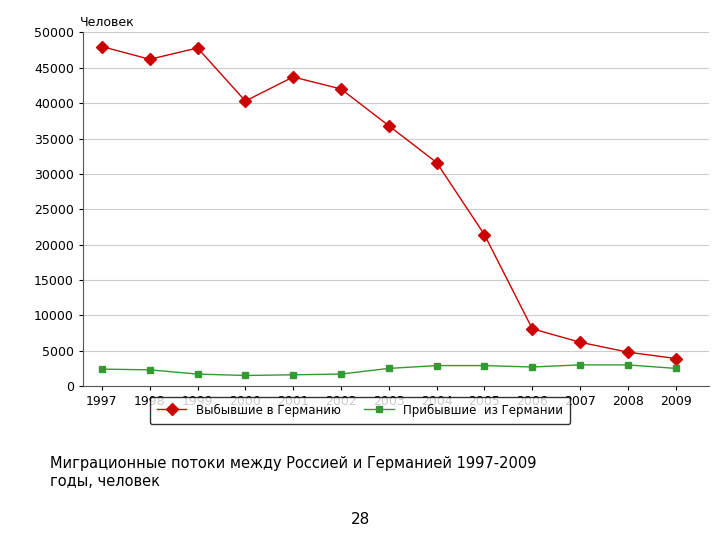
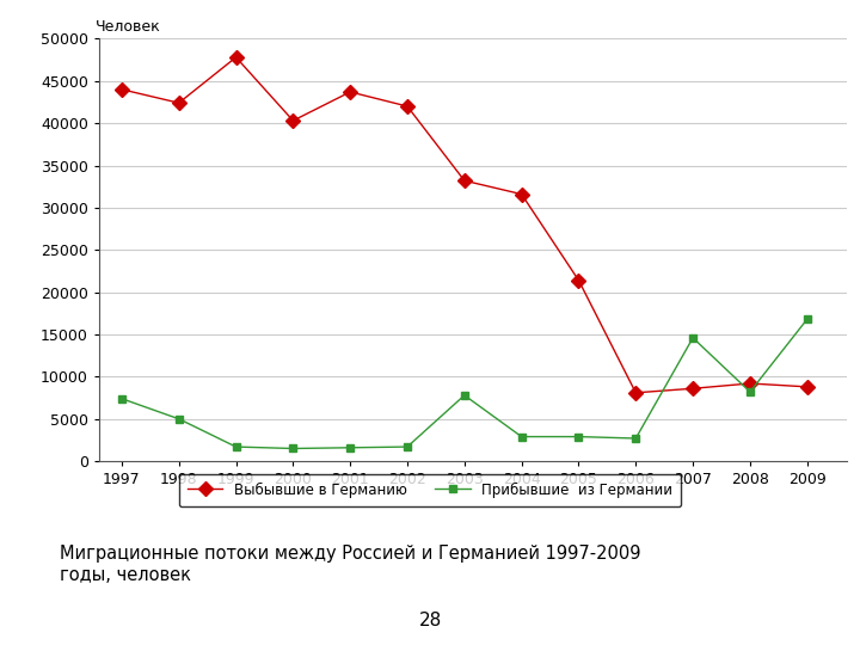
Выбывшие в Германию/1997: 48000 -> 44000
Прибывшие из Германии/1997: 2400 -> 7400
Выбывшие в Германию/1998: 46200 -> 42400
Прибывшие из Германии/1998: 2300 -> 5000
Выбывшие в Германию/2003: 36800 -> 33200
Прибывшие из Германии/2003: 2500 -> 7800
Выбывшие в Германию/2007: 6200 -> 8600
Прибывшие из Германии/2007: 3000 -> 14600
Выбывшие в Германию/2008: 4800 -> 9200
Прибывшие из Германии/2008: 3000 -> 8200
Выбывшие в Германию/2009: 3900 -> 8800
Прибывшие из Германии/2009: 2500 -> 16800
